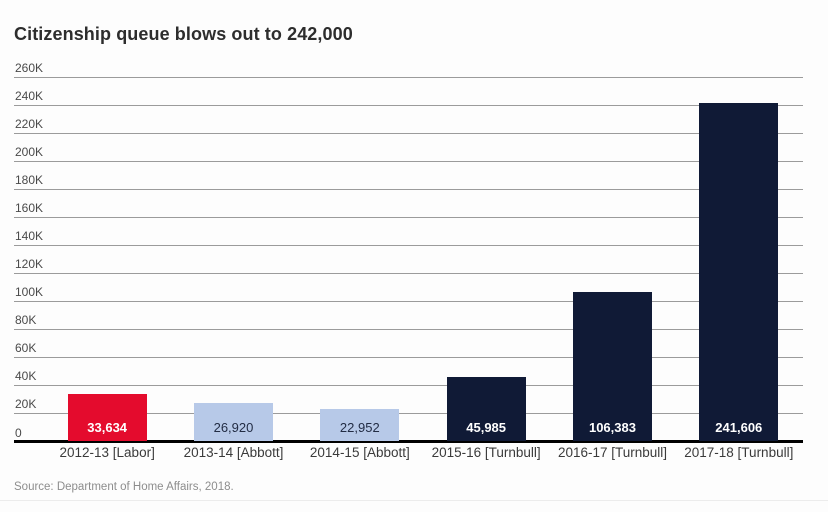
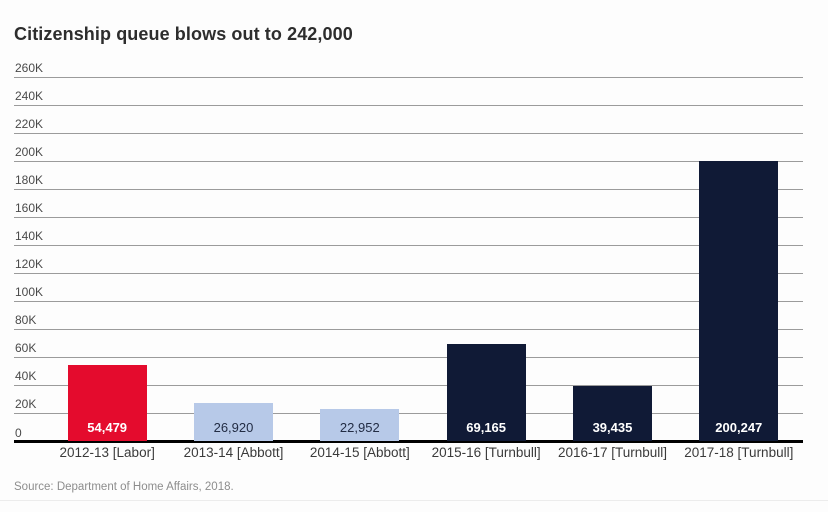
2012-13 [Labor]: 33,634 -> 54,479
2015-16 [Turnbull]: 45,985 -> 69,165
2016-17 [Turnbull]: 106,383 -> 39,435
2017-18 [Turnbull]: 241,606 -> 200,247
